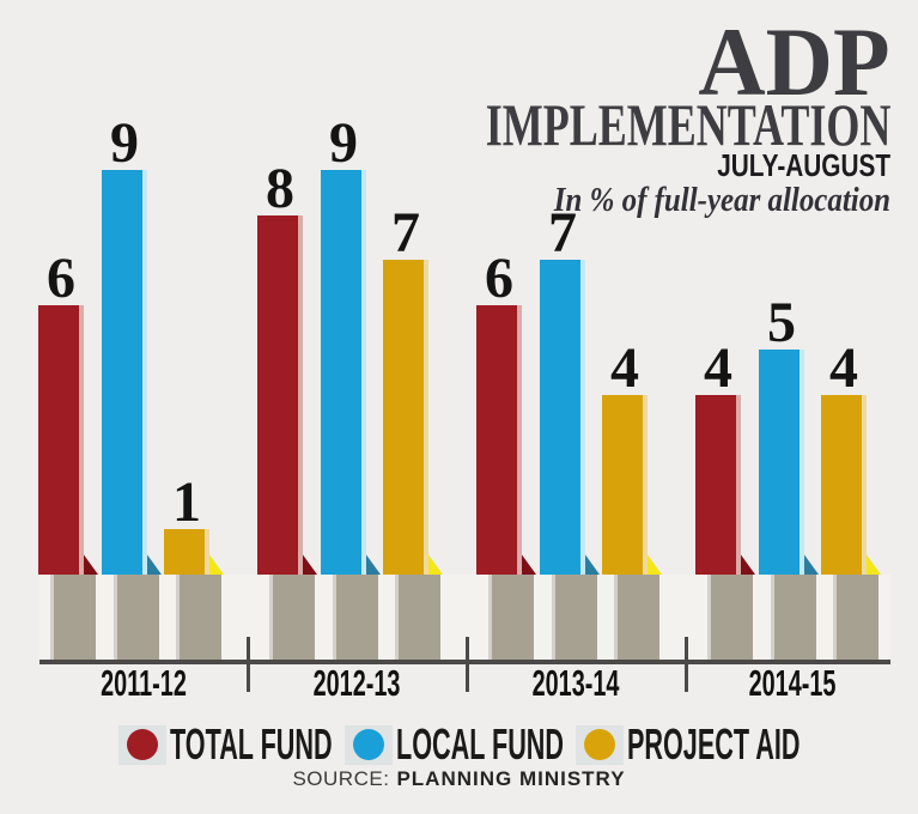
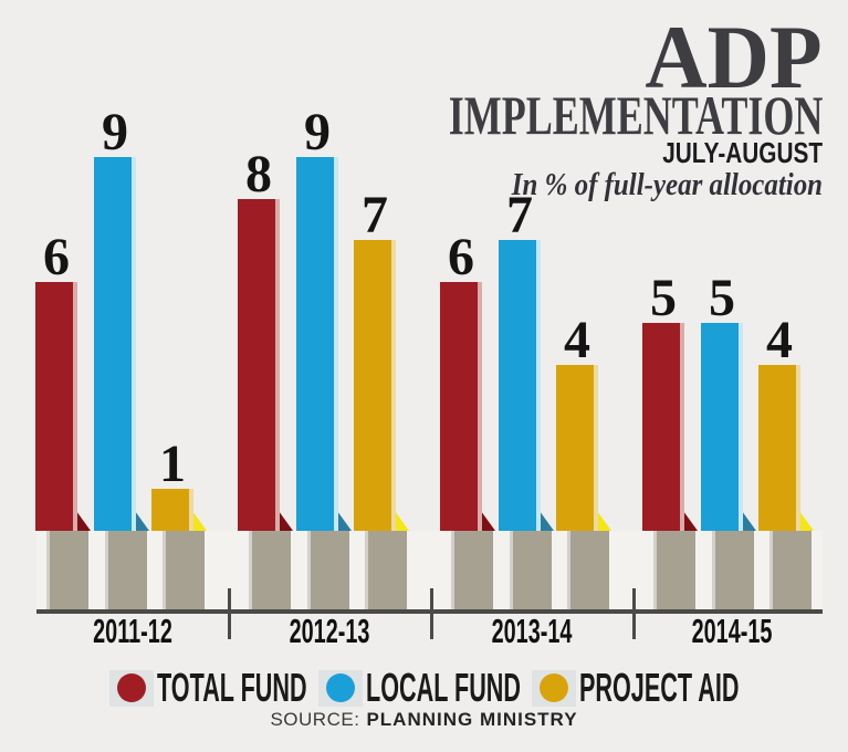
TOTAL FUND/2014-15: 4 -> 5
